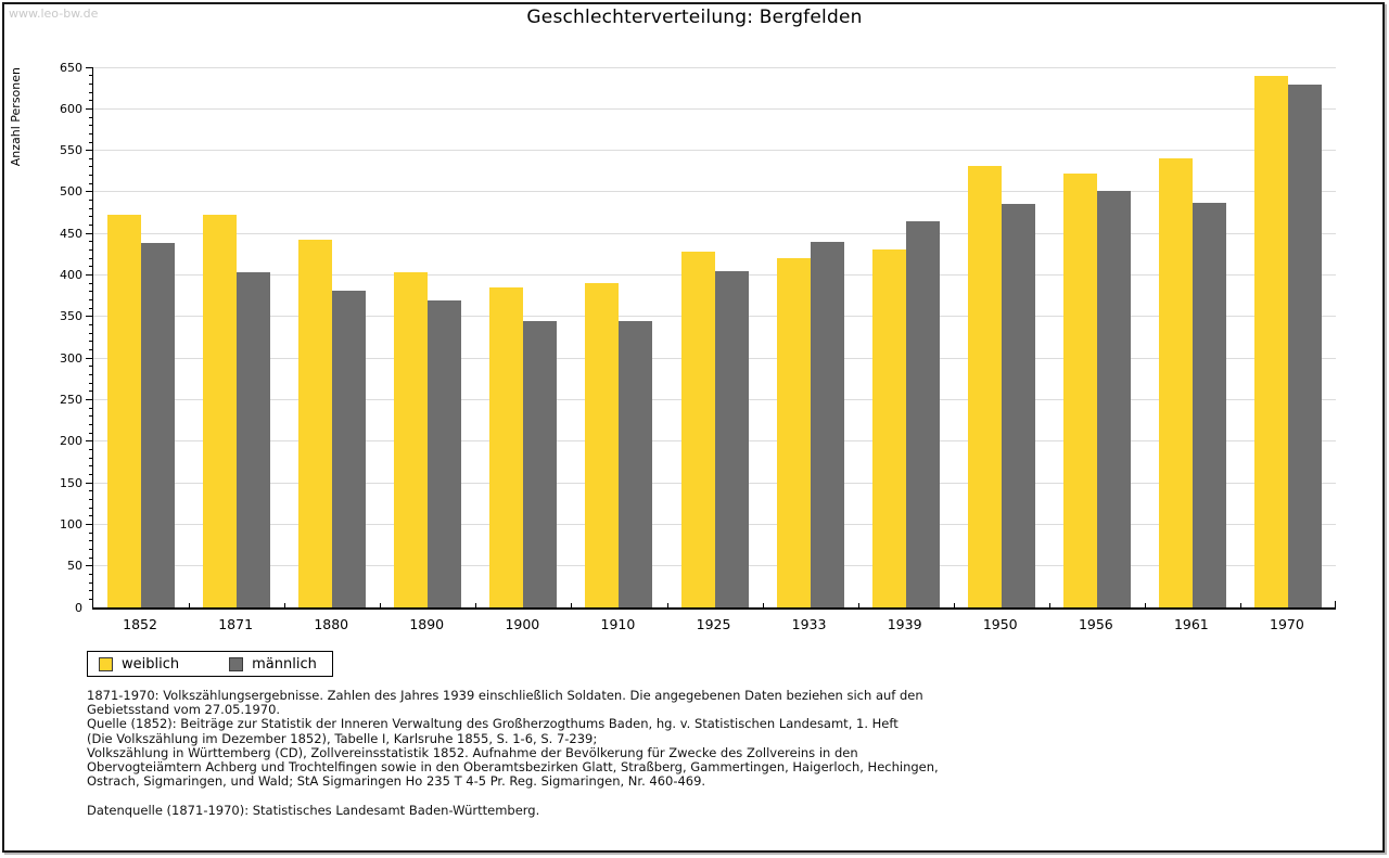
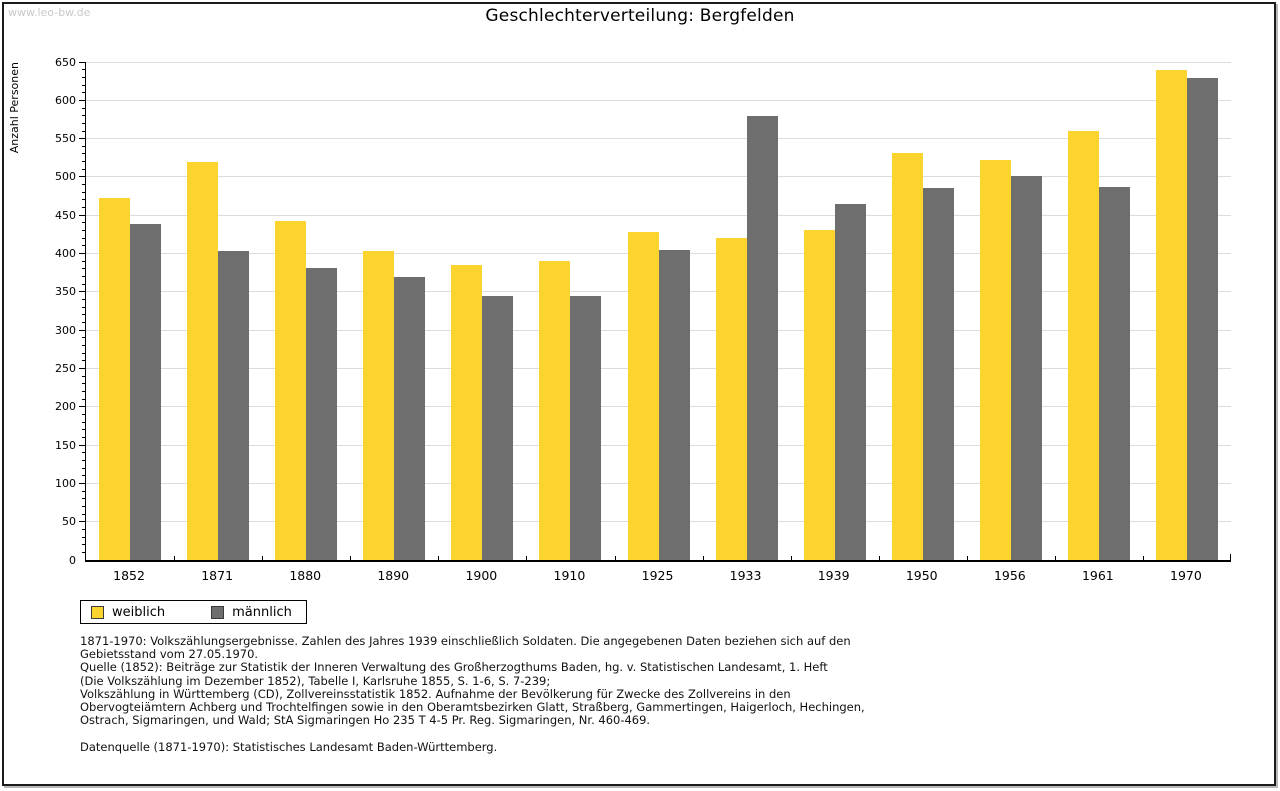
weiblich/1871: 470 -> 520
männlich/1933: 440 -> 580
weiblich/1961: 540 -> 560
